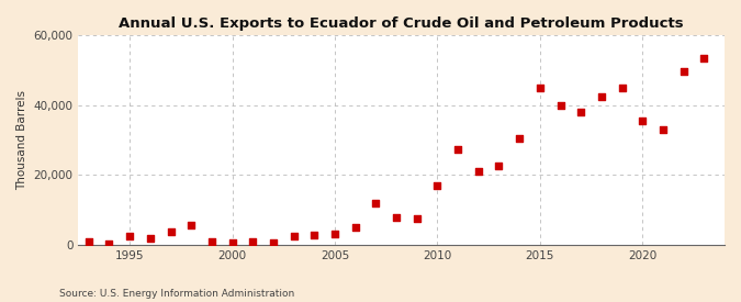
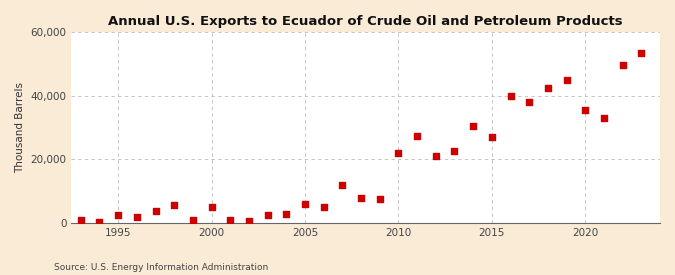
2000: 700 -> 5,000
2005: 3,100 -> 6,000
2010: 17,000 -> 22,000
2015: 45,000 -> 27,000
